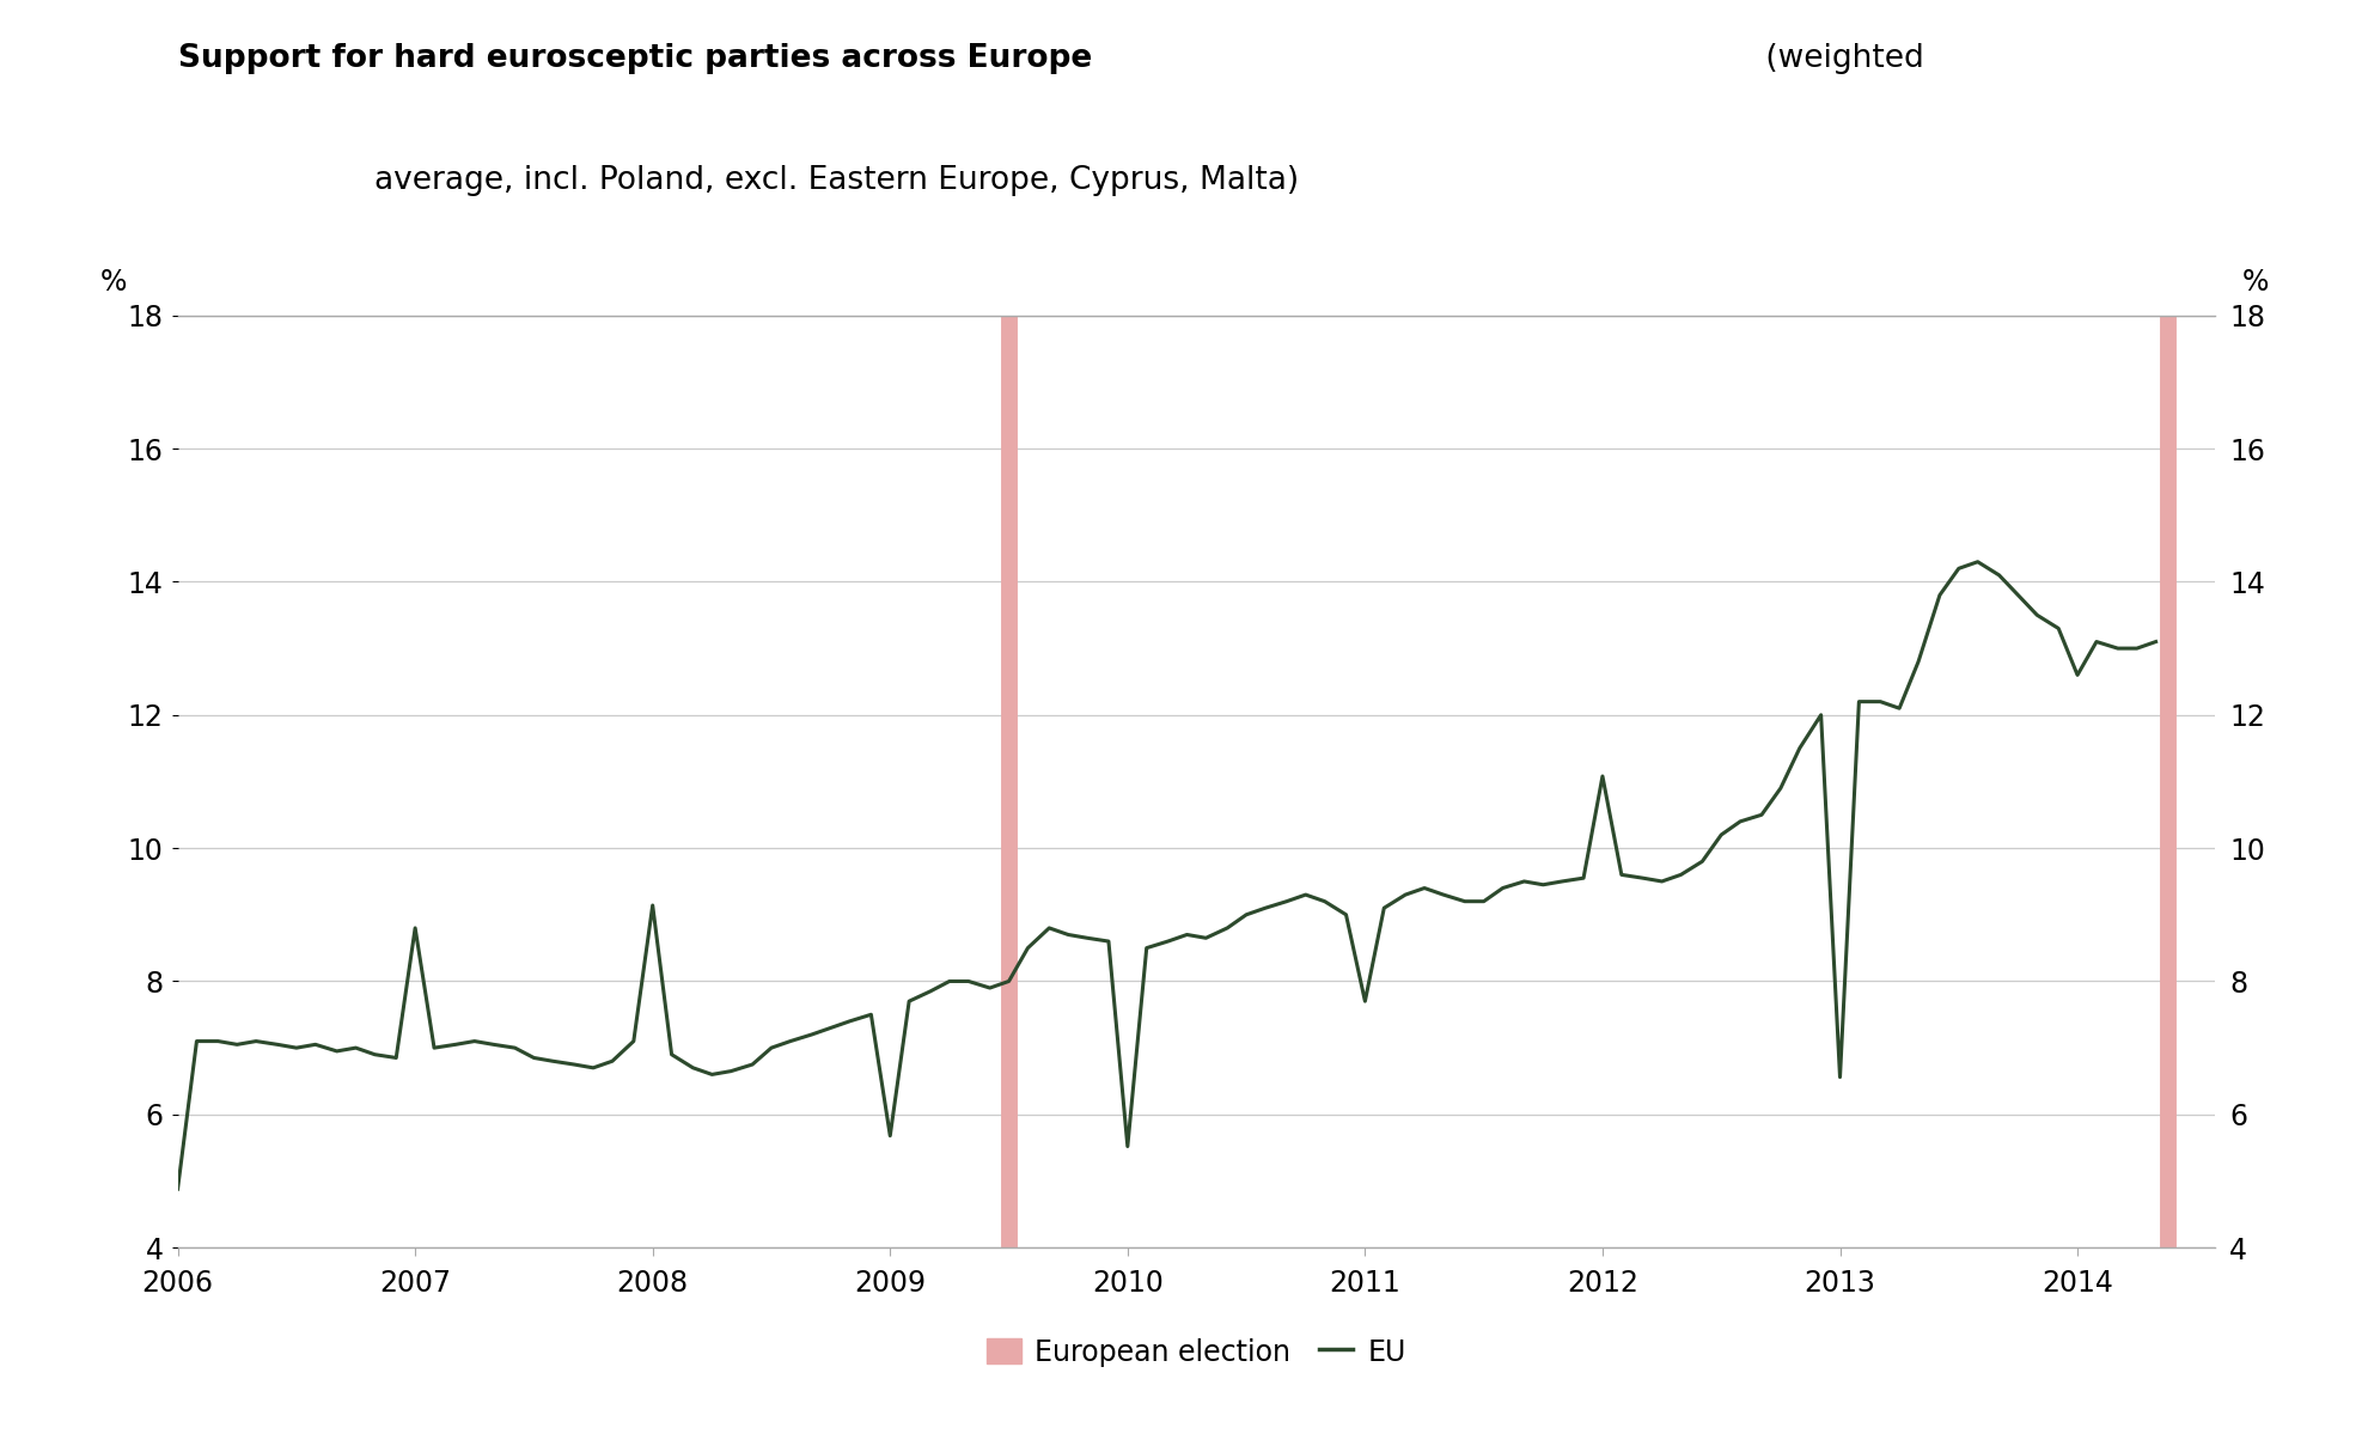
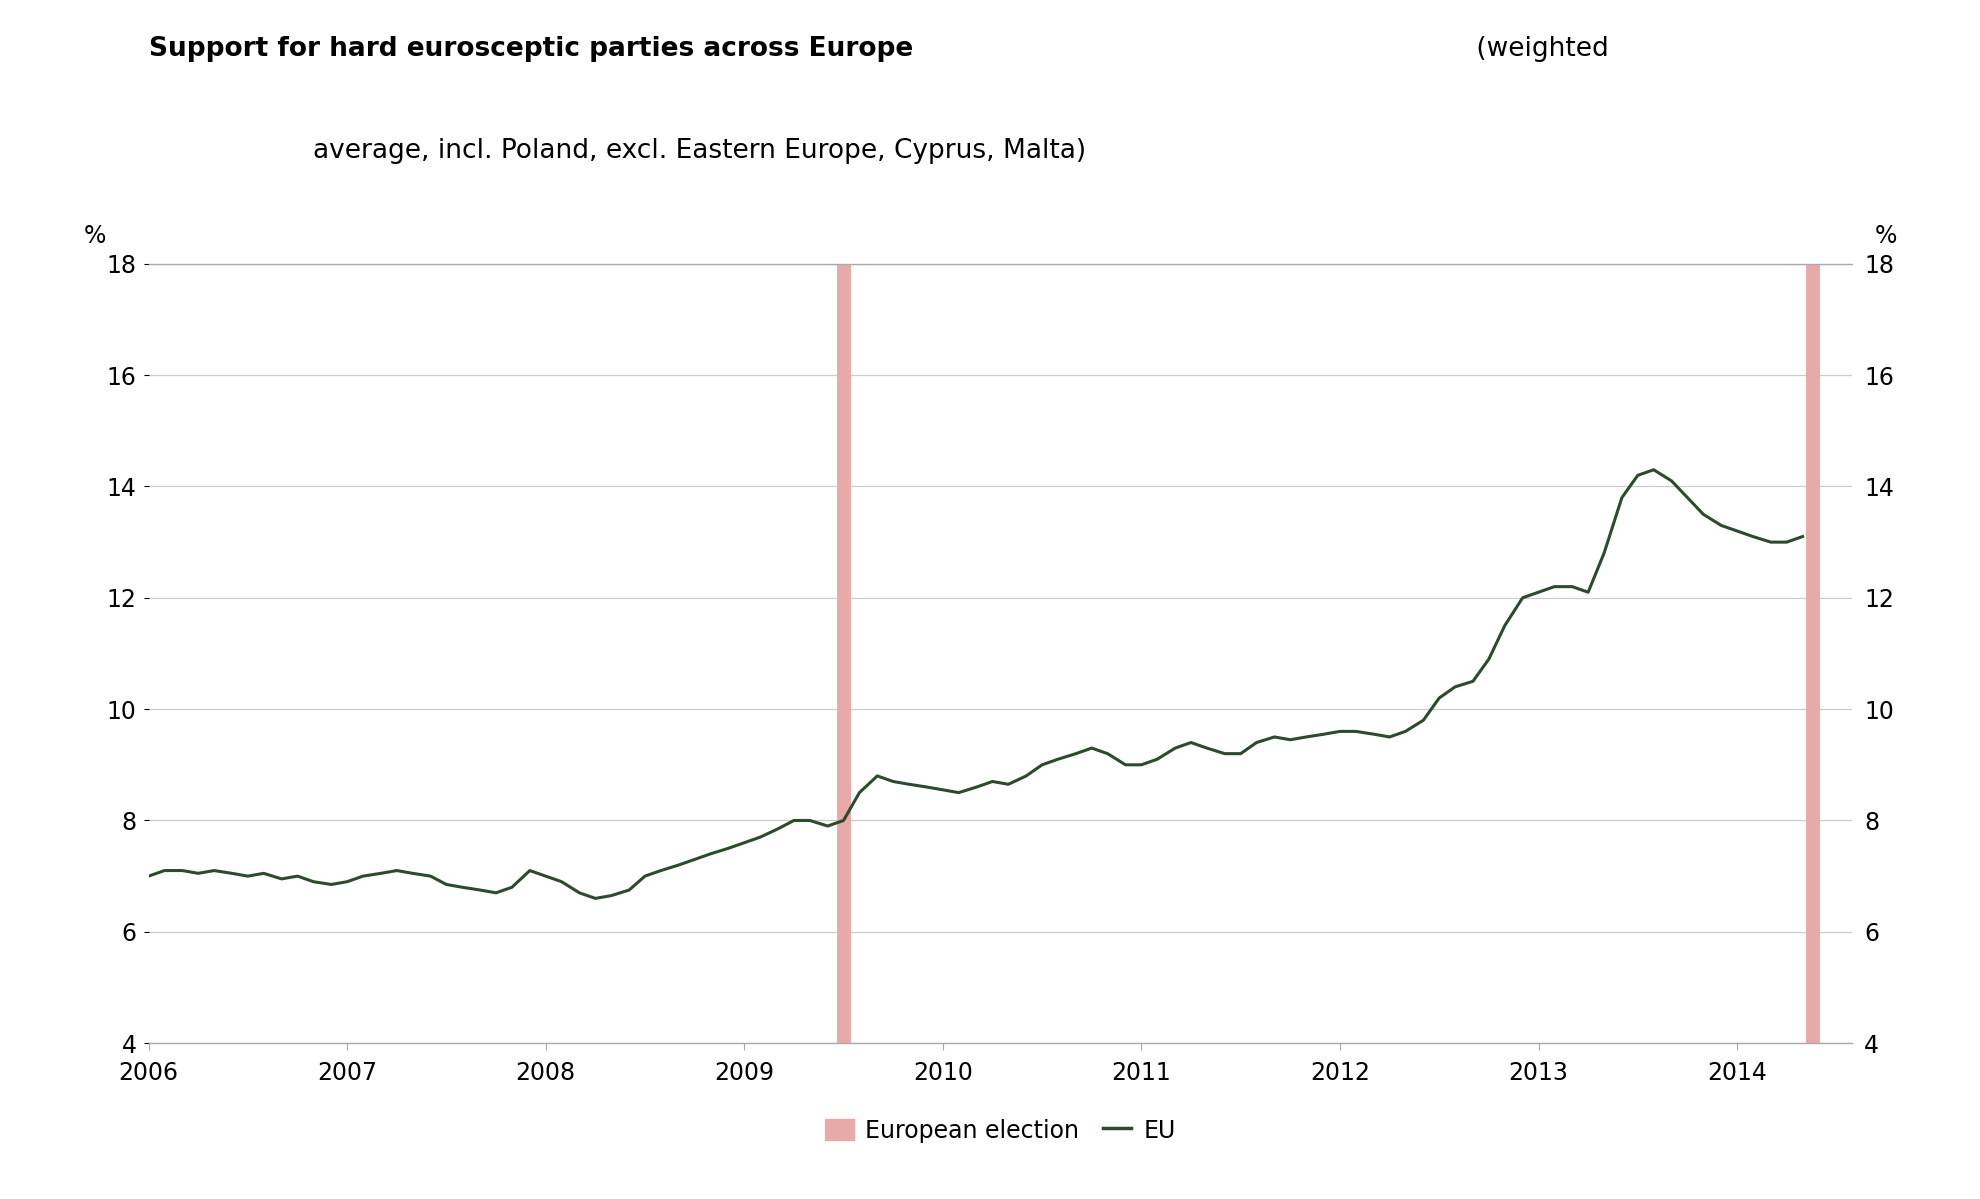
2006: 4.88 -> 7.00
2007: 8.80 -> 6.90
2008: 9.14 -> 7.00
2009: 5.68 -> 7.60
2010: 5.52 -> 8.55
2011: 7.70 -> 9.00
2012: 11.08 -> 9.60
2013: 6.56 -> 12.10
2014: 12.60 -> 13.20
